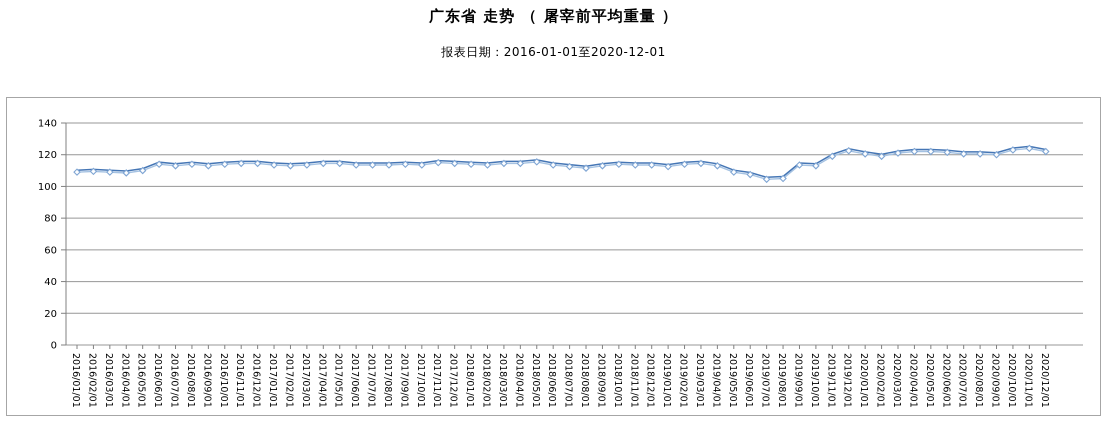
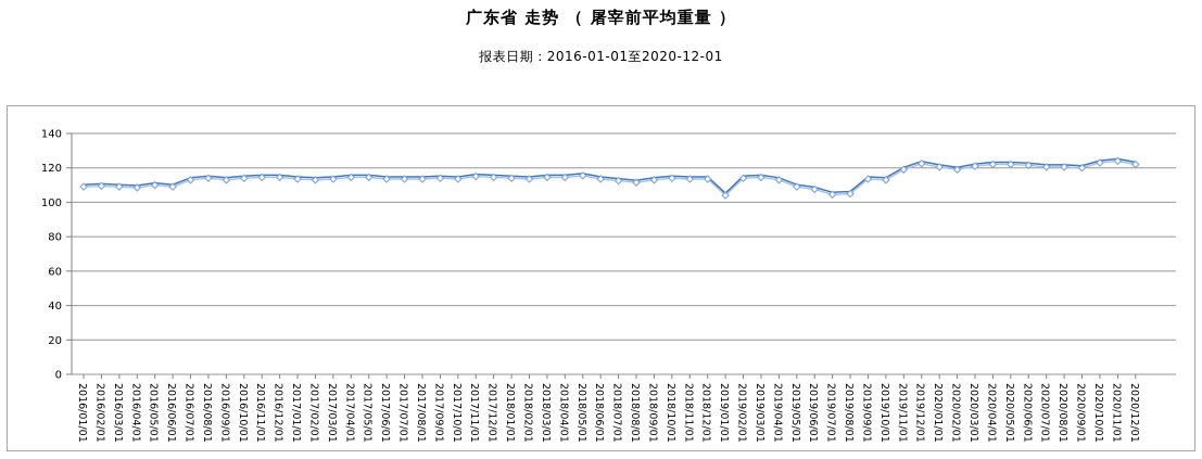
2016/06/01: 114 -> 109
2019/01/01: 112 -> 104
